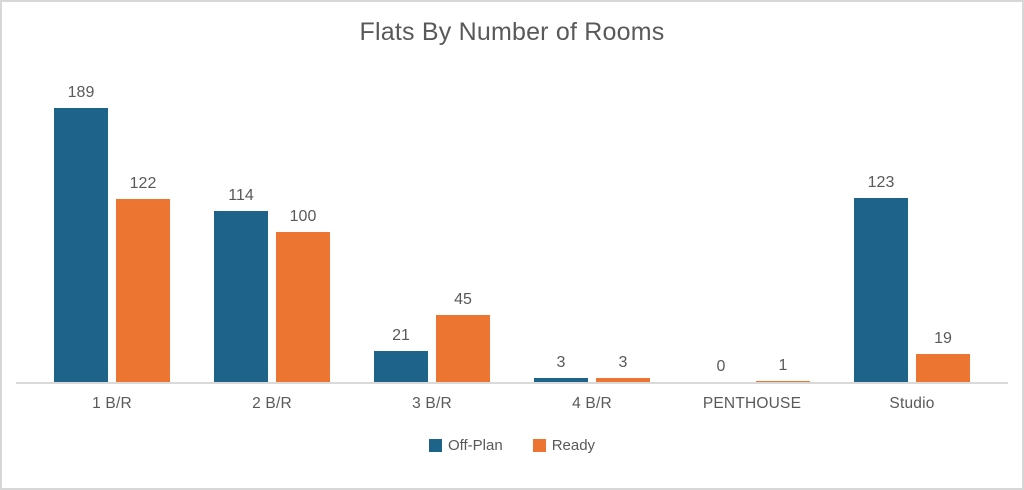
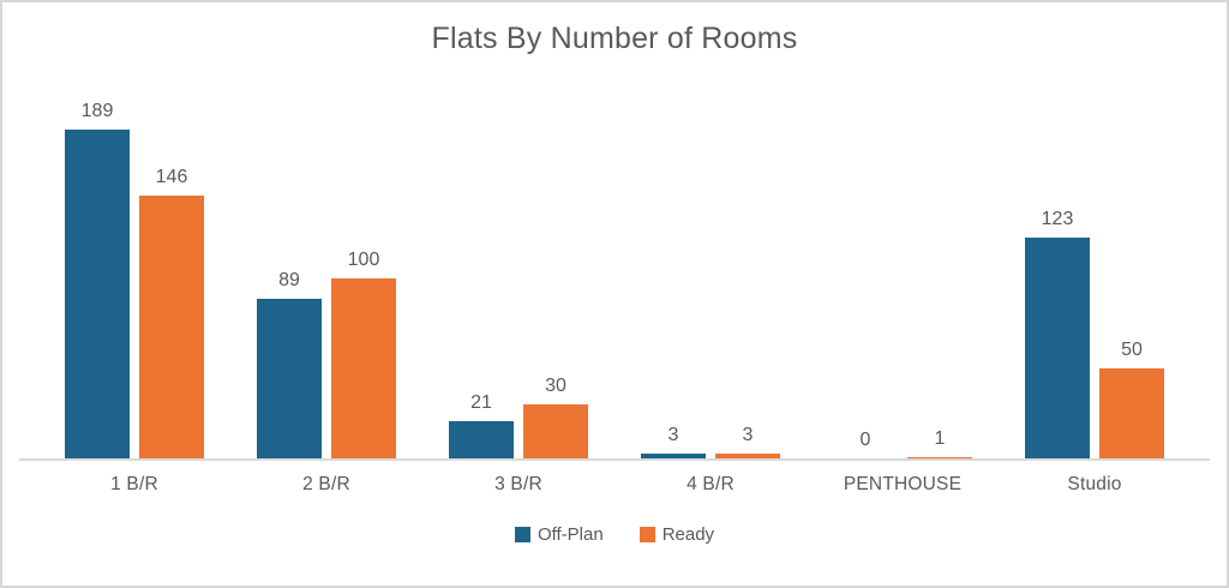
Ready/1 B/R: 122 -> 146
Off-Plan/2 B/R: 114 -> 89
Ready/3 B/R: 45 -> 30
Ready/Studio: 19 -> 50
